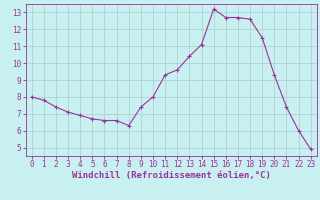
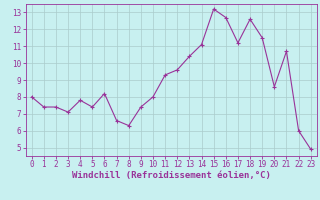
1: 7.8 -> 7.4
4: 6.9 -> 7.8
5: 6.7 -> 7.4
6: 6.6 -> 8.2
17: 12.7 -> 11.2
20: 9.3 -> 8.6
21: 7.4 -> 10.7
